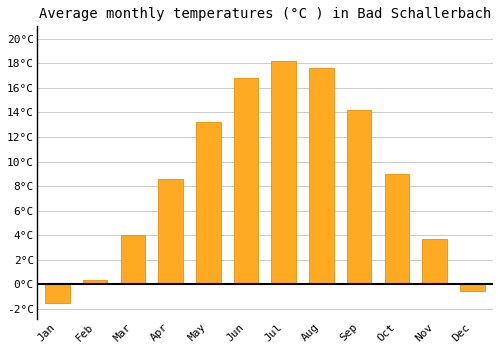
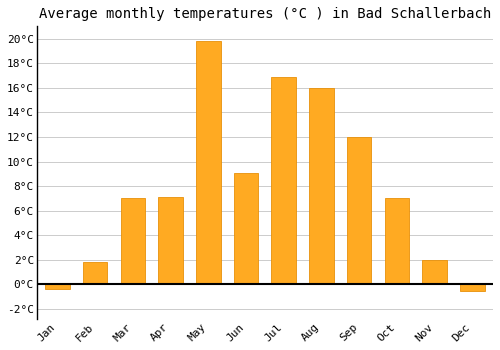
Jan: -1.5°C -> -0.4°C
Feb: 0.4°C -> 1.8°C
Mar: 4.0°C -> 7.0°C
Apr: 8.6°C -> 7.1°C
May: 13.2°C -> 19.8°C
Jun: 16.8°C -> 9.1°C
Jul: 18.2°C -> 16.9°C
Aug: 17.6°C -> 16.0°C
Sep: 14.2°C -> 12.0°C
Oct: 9.0°C -> 7.0°C
Nov: 3.7°C -> 2.0°C
